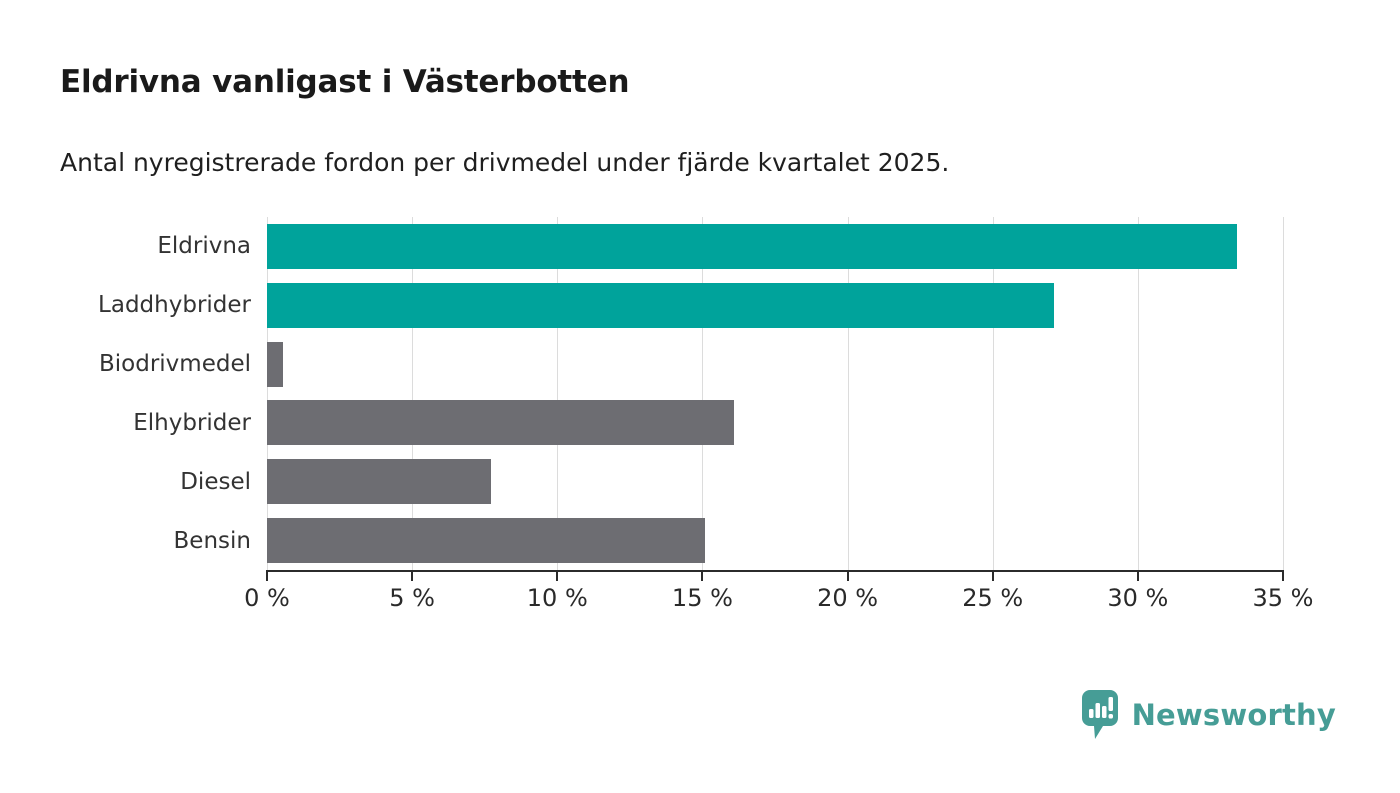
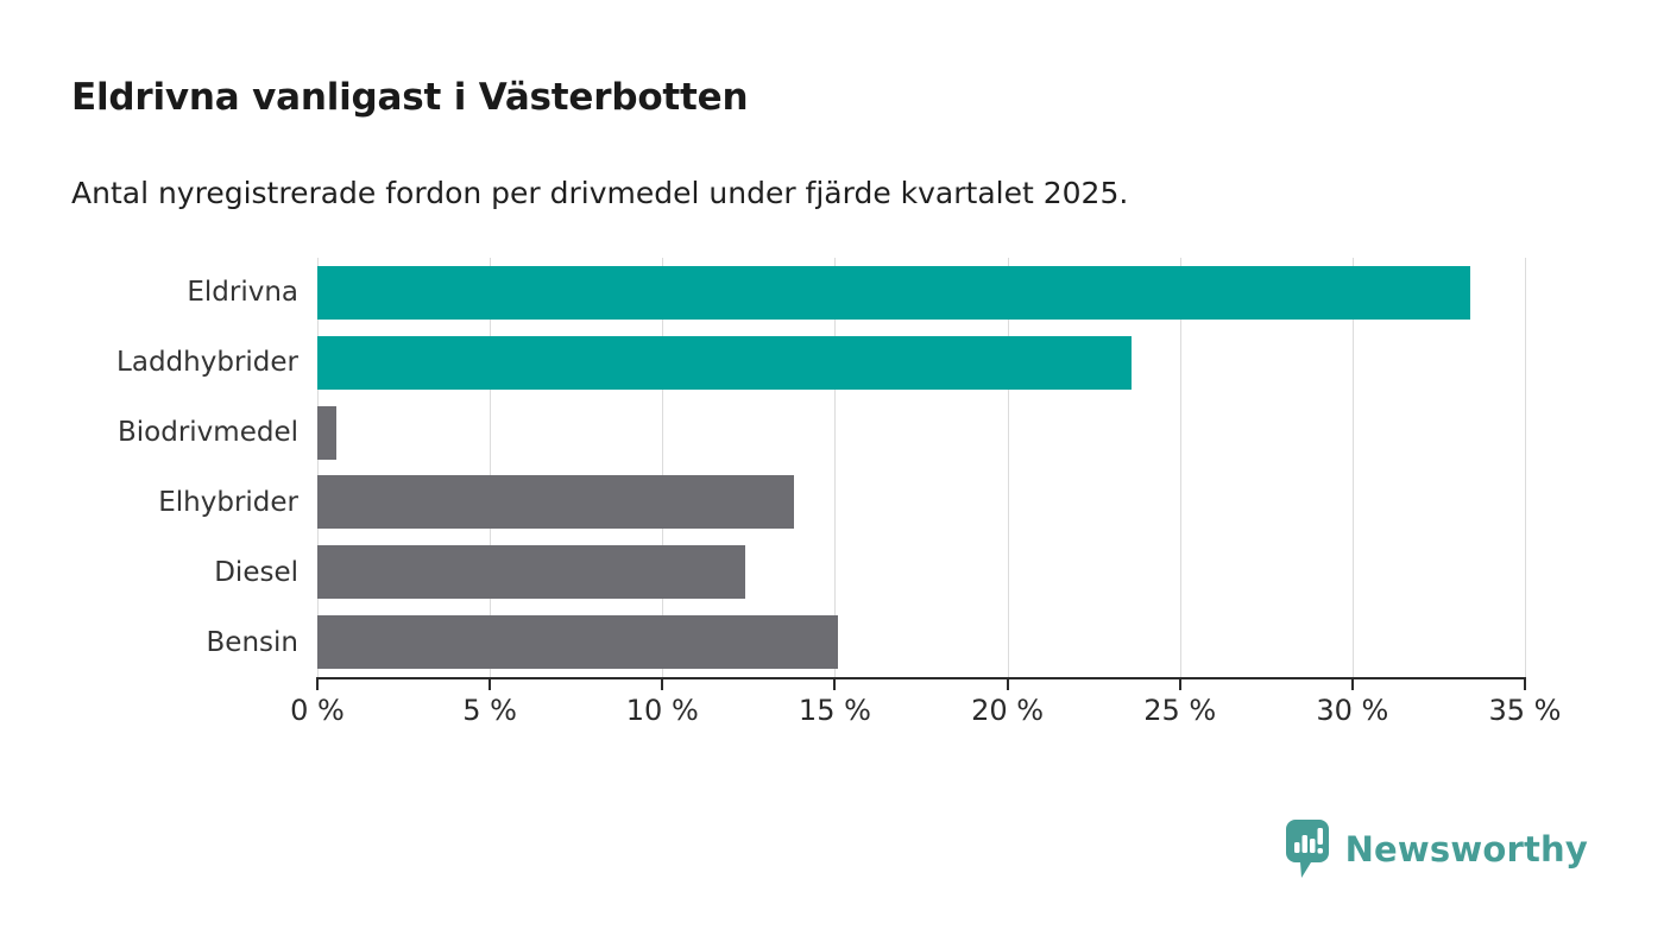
Laddhybrider: 27.1% -> 23.6%
Elhybrider: 16.1% -> 13.8%
Diesel: 7.7% -> 12.4%
